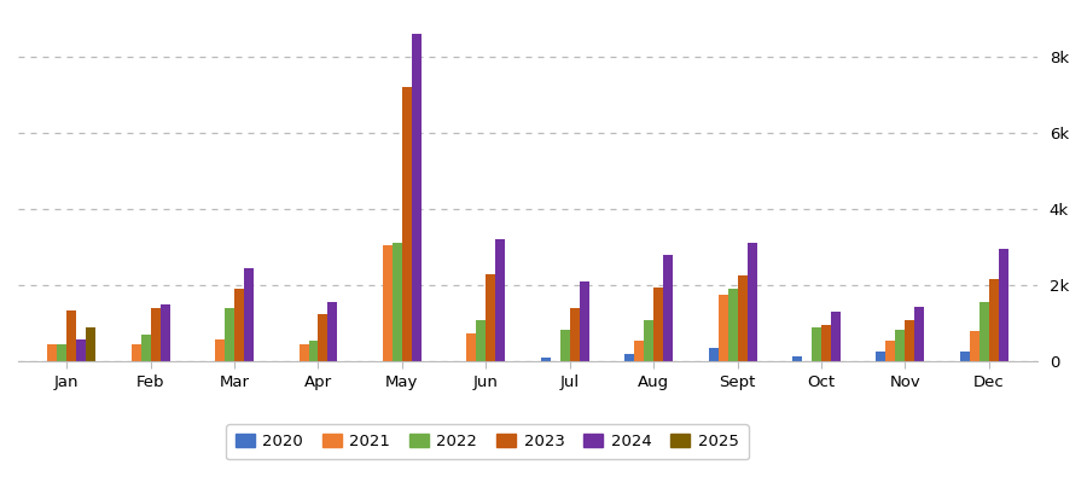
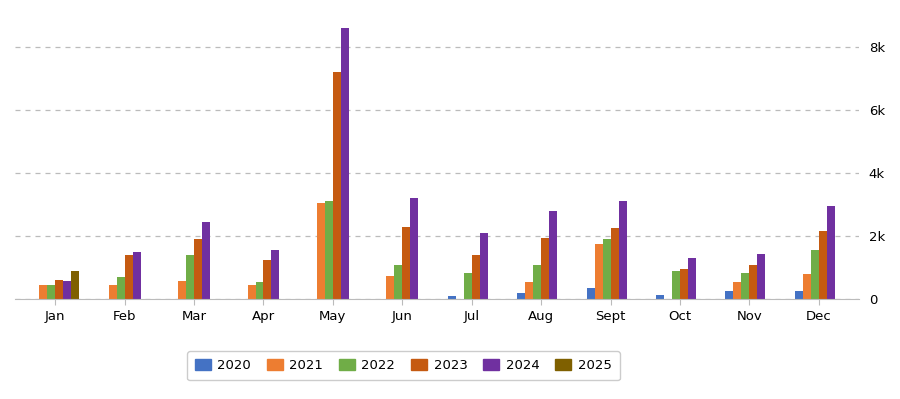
2023/Jan: 1.35k -> 0.60k
